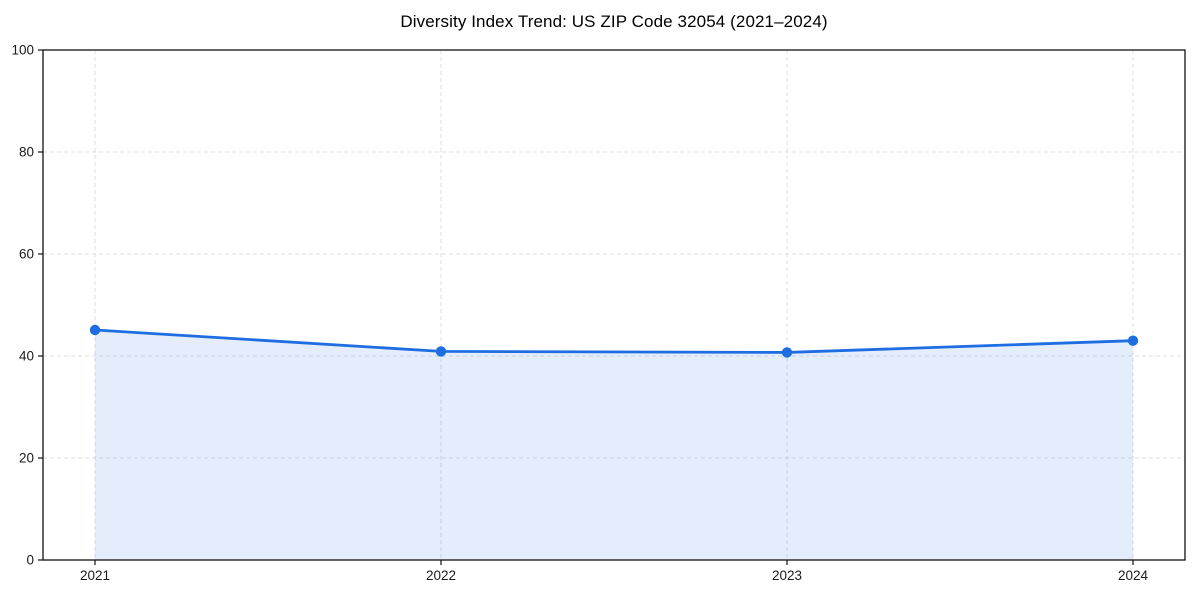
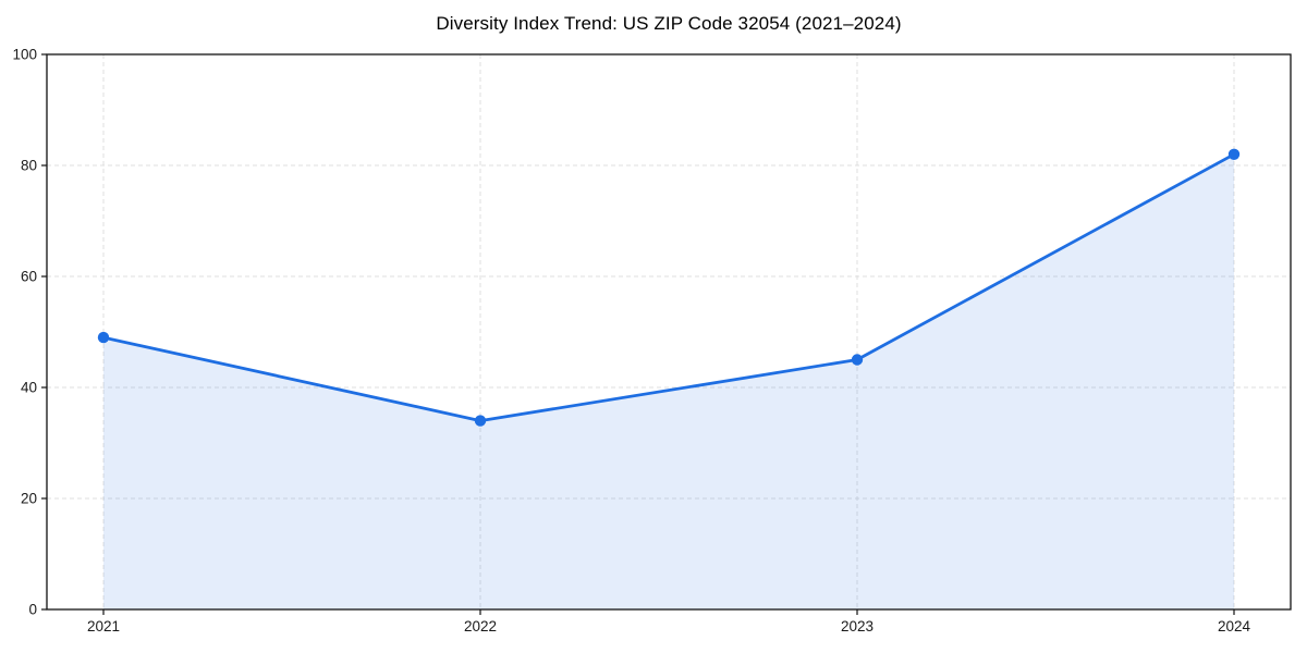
2021: 45 -> 49
2022: 41 -> 34
2023: 41 -> 45
2024: 43 -> 82
